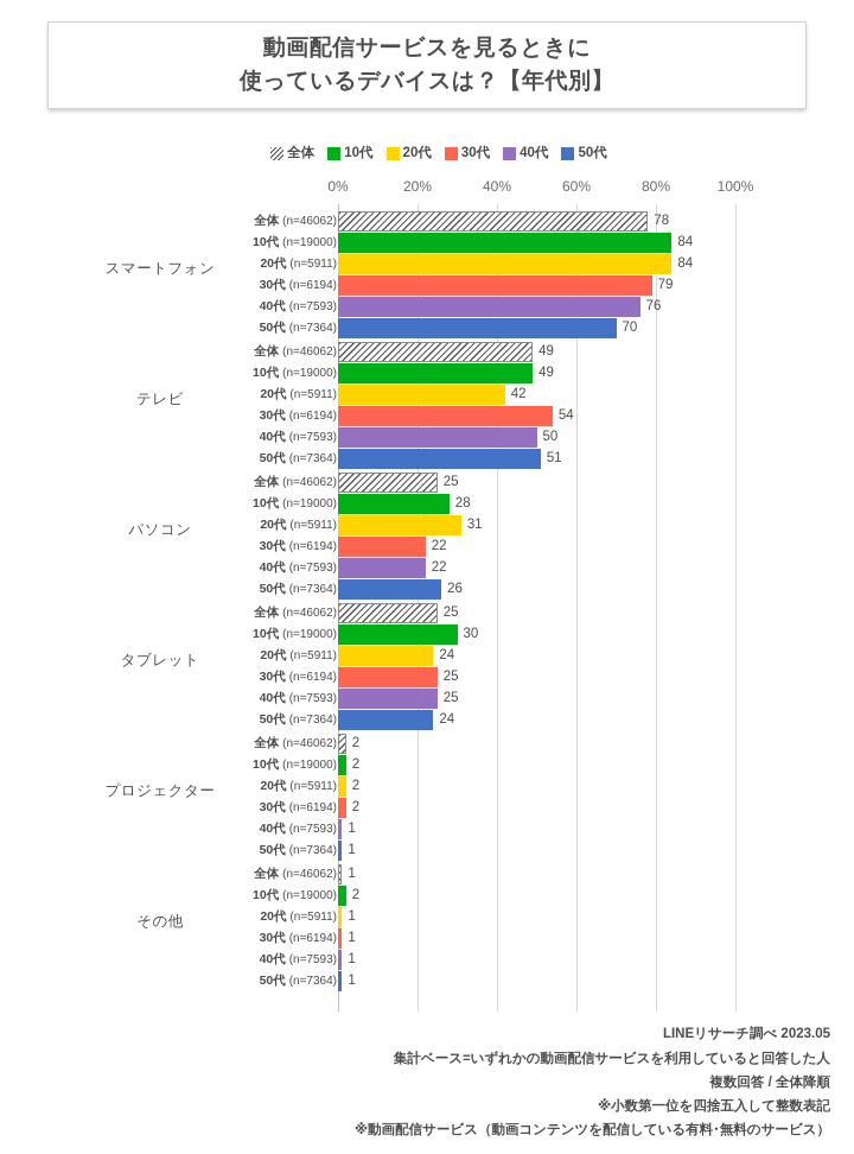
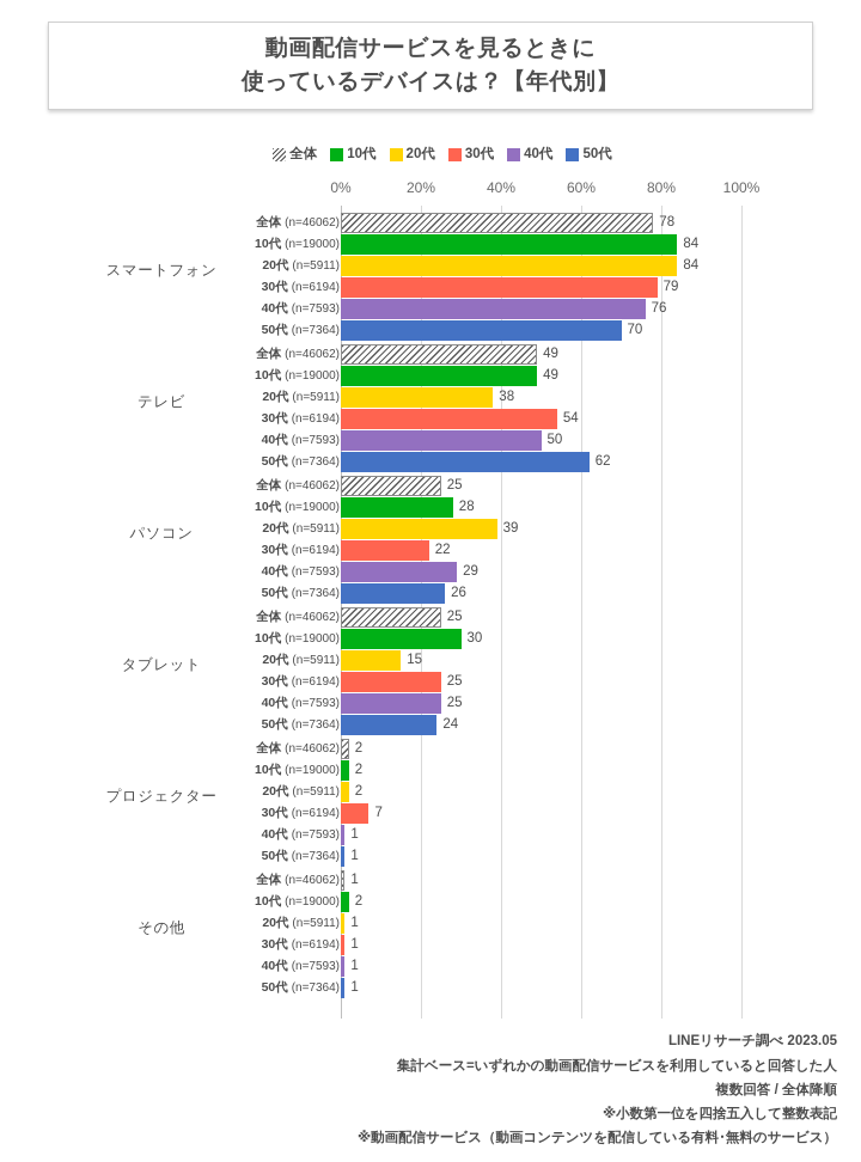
20代 (n=5911)/テレビ: 42 -> 38
50代 (n=7364)/テレビ: 51 -> 62
20代 (n=5911)/パソコン: 31 -> 39
40代 (n=7593)/パソコン: 22 -> 29
20代 (n=5911)/タブレット: 24 -> 15
30代 (n=6194)/プロジェクター: 2 -> 7
